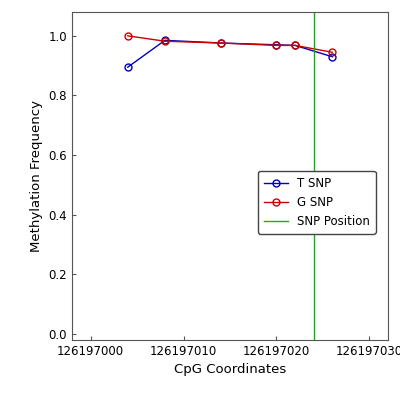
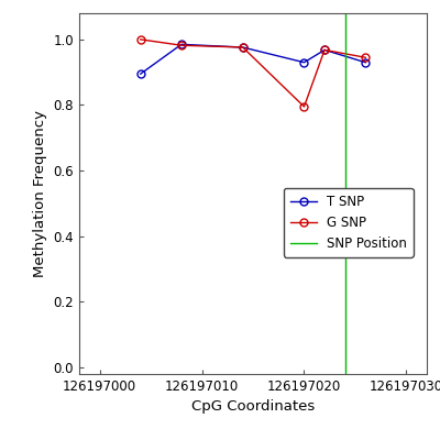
T SNP/126197020: 0.970 -> 0.930
G SNP/126197020: 0.968 -> 0.795
